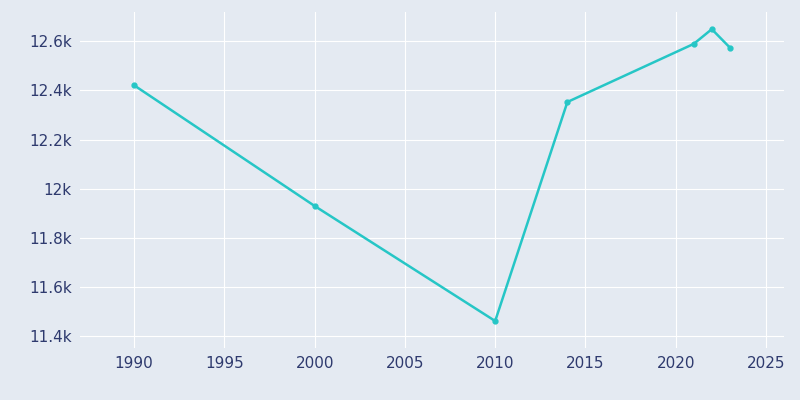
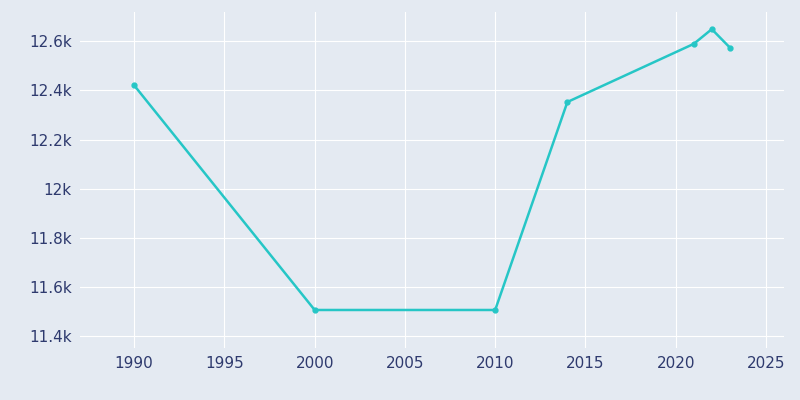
2000: 11.929k -> 11.505k
2010: 11.460k -> 11.505k
